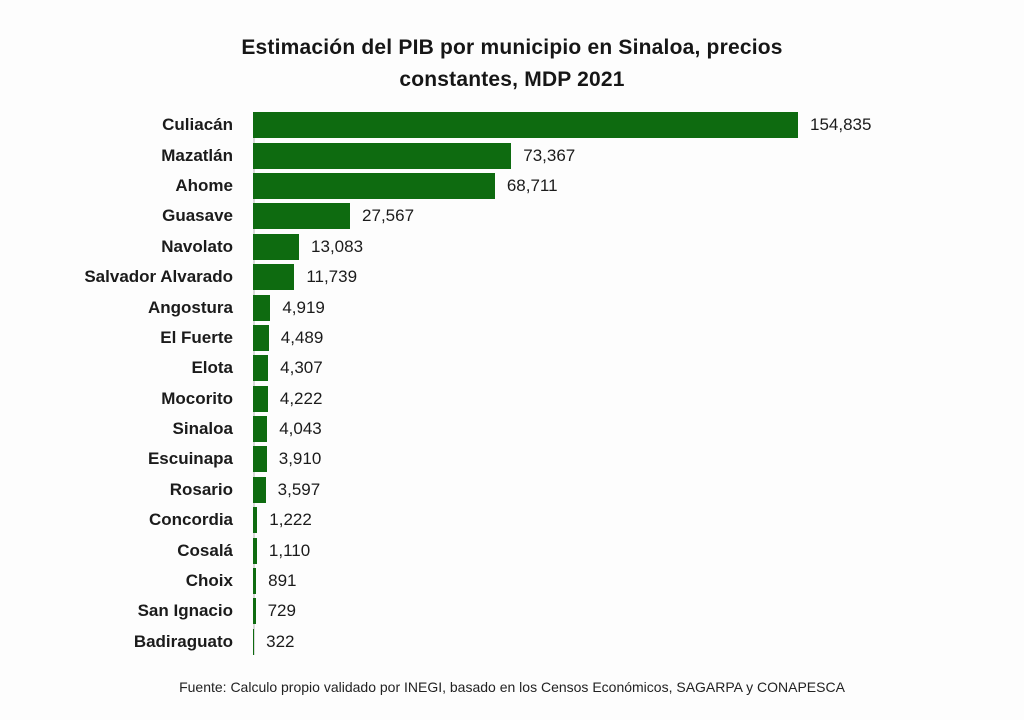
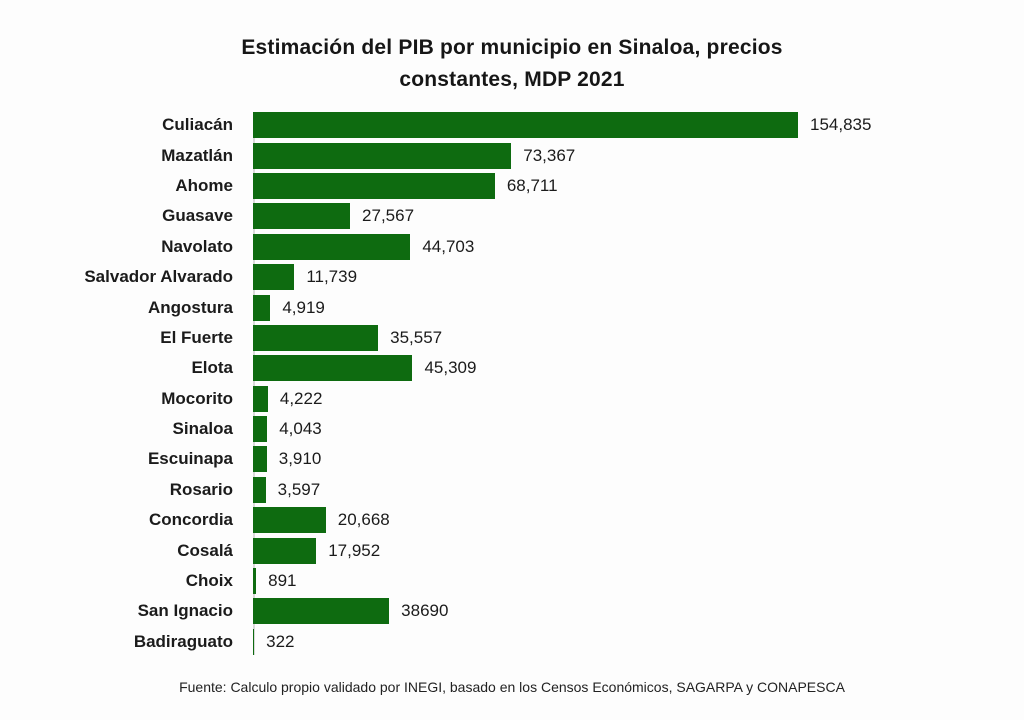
Navolato: 13,083 -> 44,703
El Fuerte: 4,489 -> 35,557
Elota: 4,307 -> 45,309
Concordia: 1,222 -> 20,668
Cosalá: 1,110 -> 17,952
San Ignacio: 729 -> 38690
